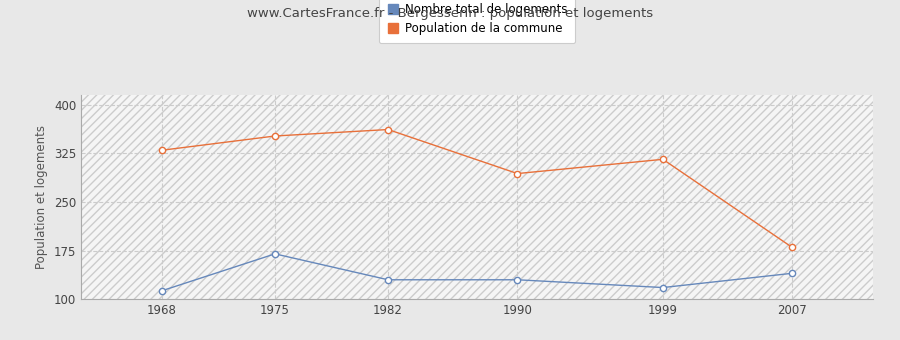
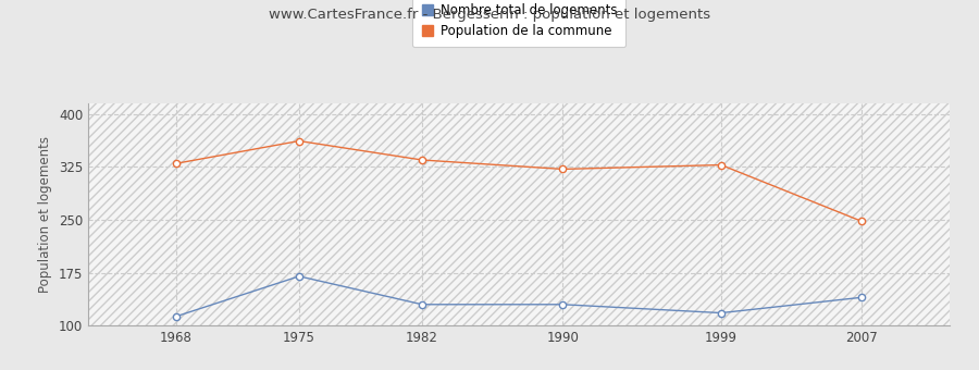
Population de la commune/1975: 352 -> 362
Population de la commune/1982: 362 -> 335
Population de la commune/1990: 294 -> 322
Population de la commune/1999: 316 -> 328
Population de la commune/2007: 180 -> 248
